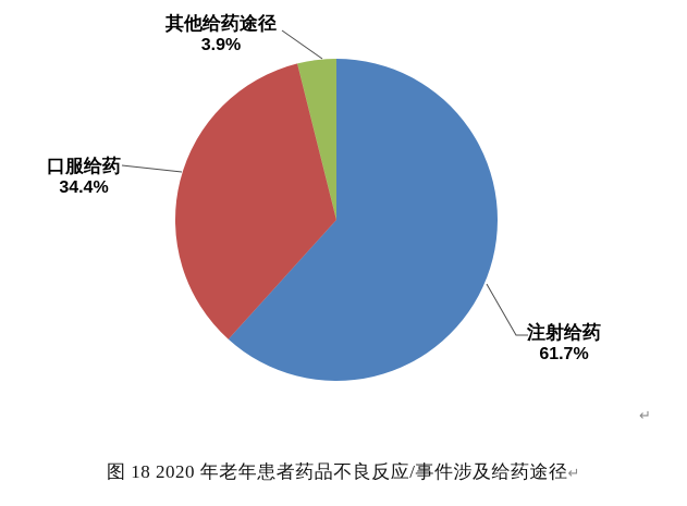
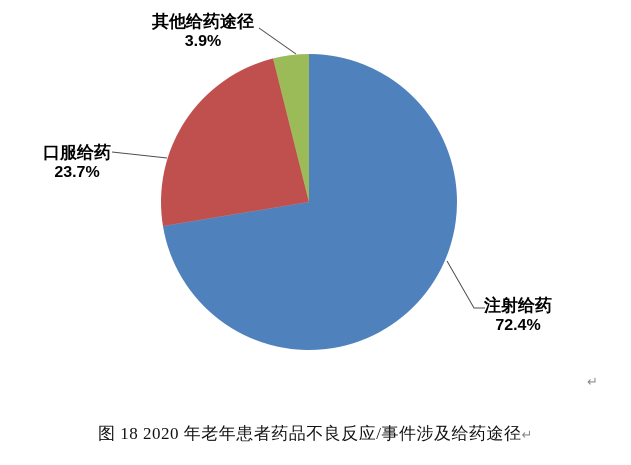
注射给药: 61.7% -> 72.4%
口服给药: 34.4% -> 23.7%
